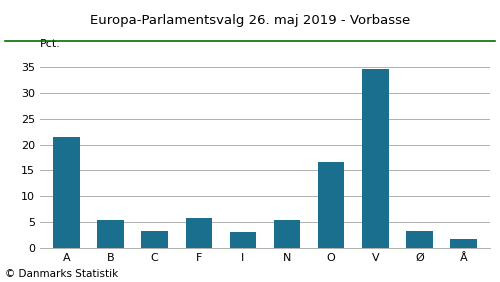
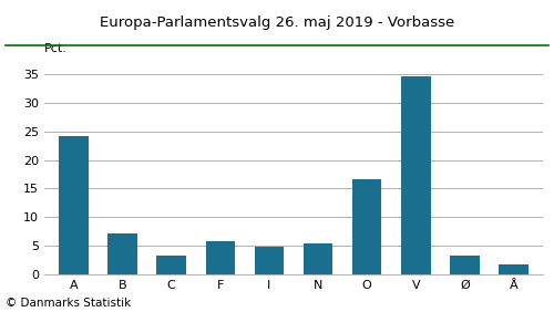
A: 21.4 -> 24.2
B: 5.4 -> 7.2
I: 3.1 -> 4.8
